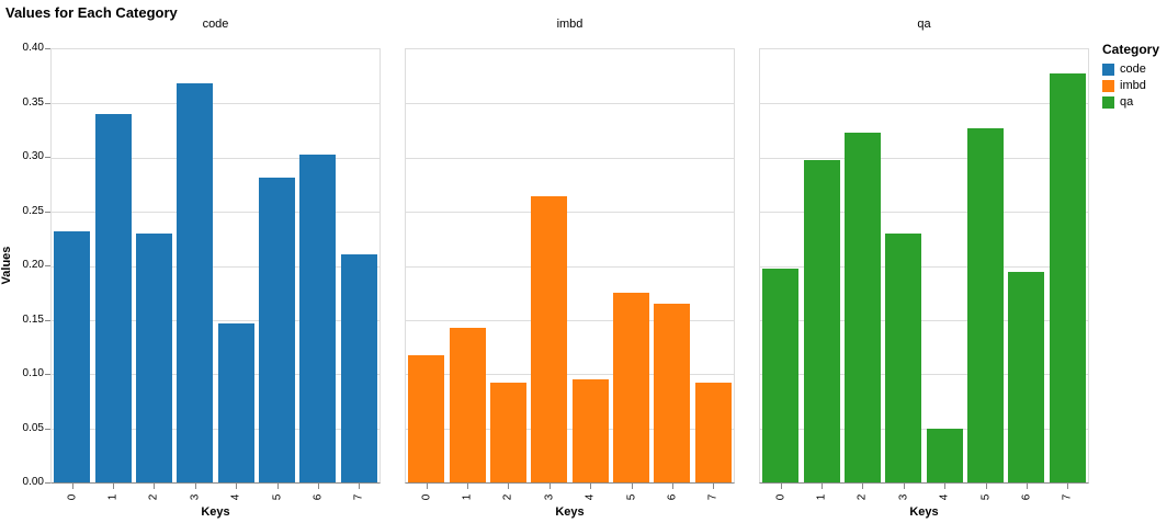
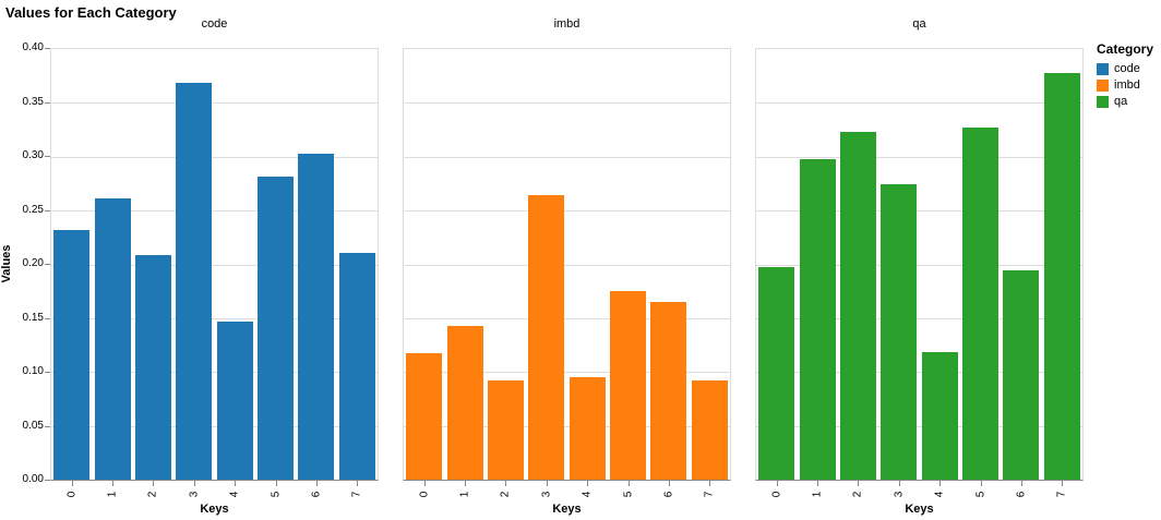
code/1: 0.34 -> 0.26
code/2: 0.23 -> 0.21
qa/3: 0.23 -> 0.27
qa/4: 0.05 -> 0.12
